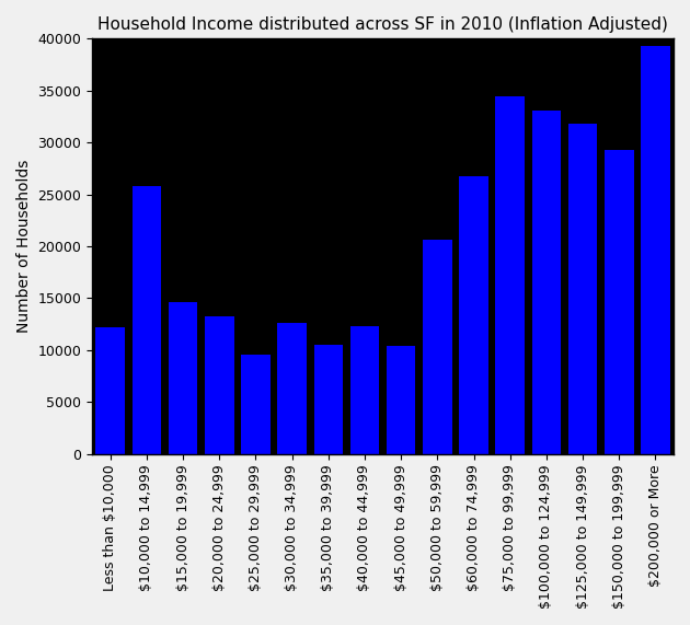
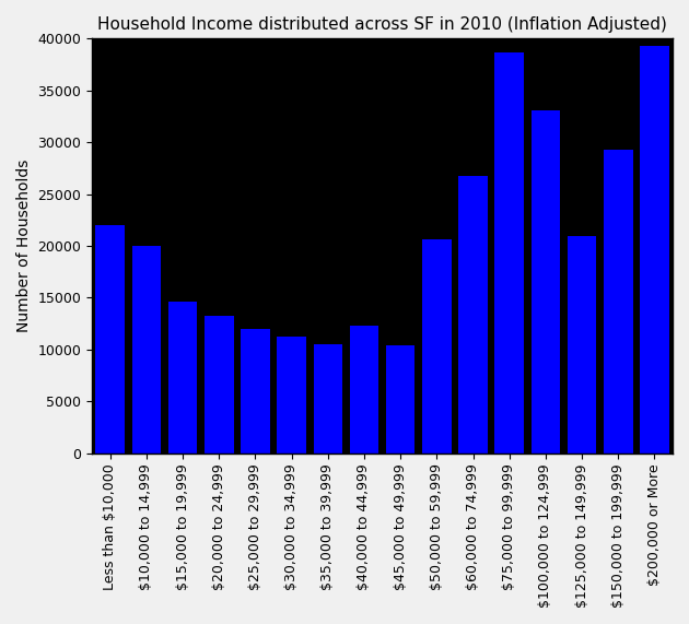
Less than $10,000: 12200 -> 22000
$10,000 to 14,999: 25800 -> 20000
$25,000 to 29,999: 9600 -> 12000
$30,000 to 34,999: 12600 -> 11200
$75,000 to 99,999: 34400 -> 38700
$125,000 to 149,999: 31800 -> 20900
